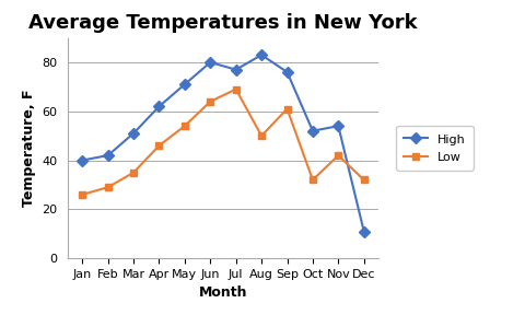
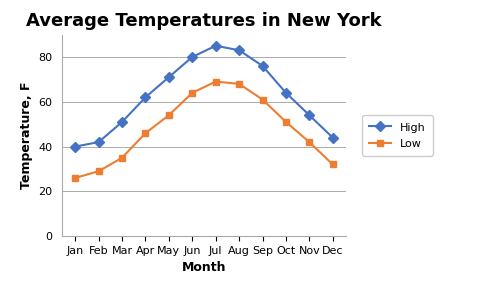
High/Jul: 77 -> 85
Low/Aug: 50 -> 68
High/Oct: 52 -> 64
Low/Oct: 32 -> 51
High/Dec: 11 -> 44
